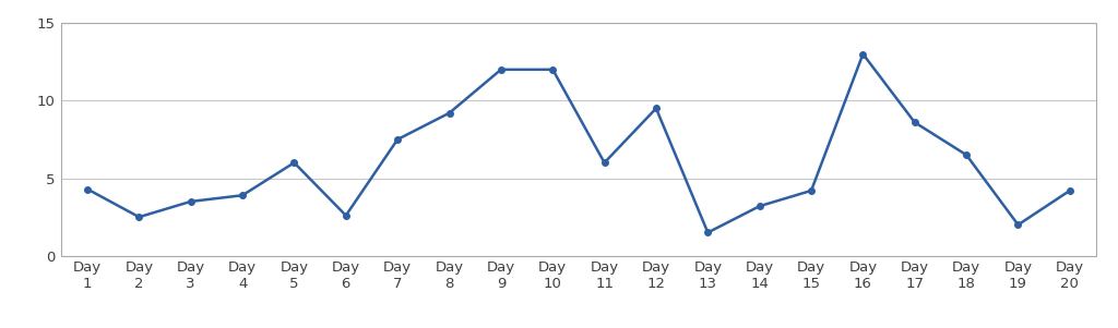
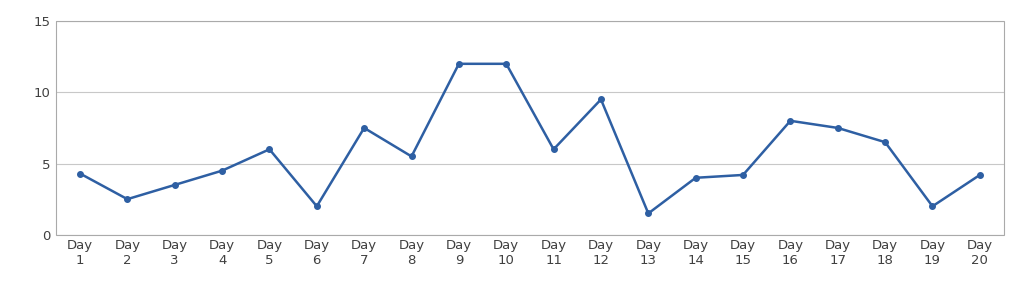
Day 4: 3.9 -> 4.5
Day 6: 2.6 -> 2.0
Day 8: 9.2 -> 5.5
Day 14: 3.2 -> 4.0
Day 16: 13.0 -> 8.0
Day 17: 8.6 -> 7.5
